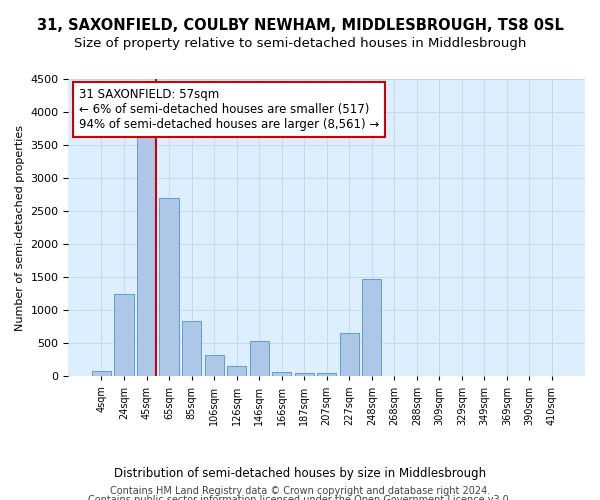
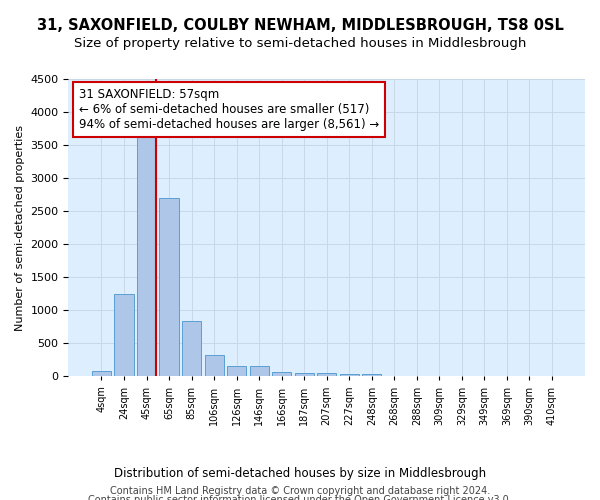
146sqm: 540 -> 160
227sqm: 660 -> 40
248sqm: 1480 -> 30
